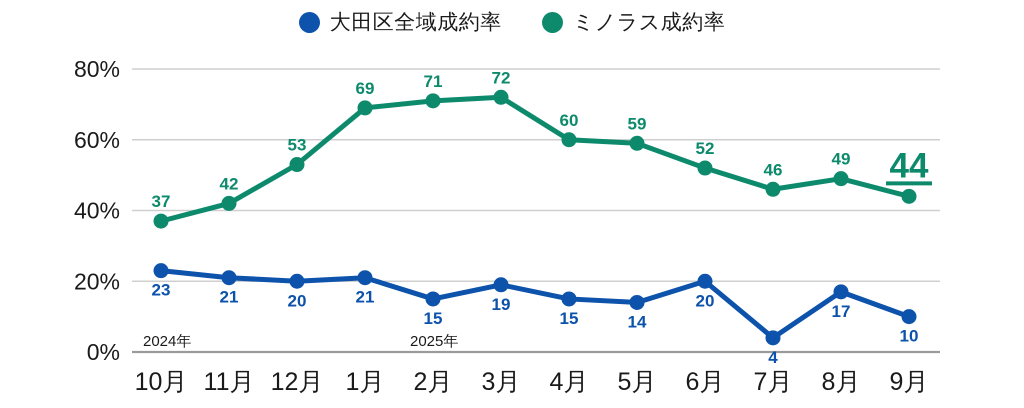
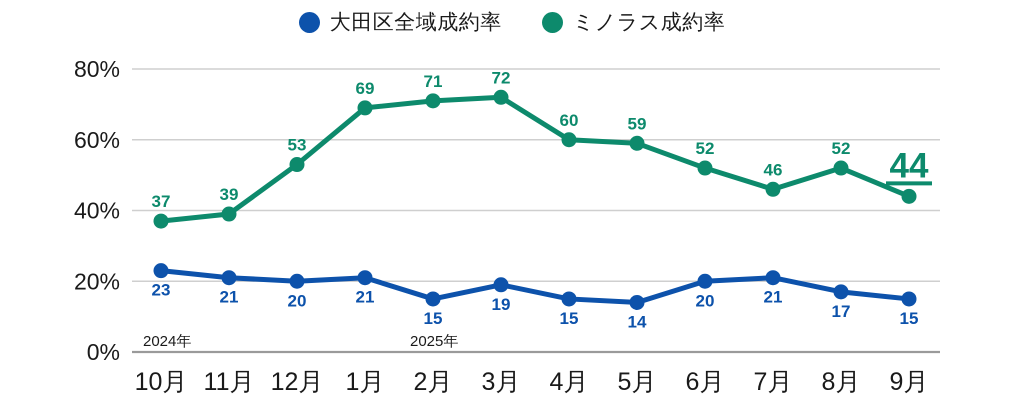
ミノラス成約率/11月: 42 -> 39
大田区全域成約率/7月: 4 -> 21
ミノラス成約率/8月: 49 -> 52
大田区全域成約率/9月: 10 -> 15
